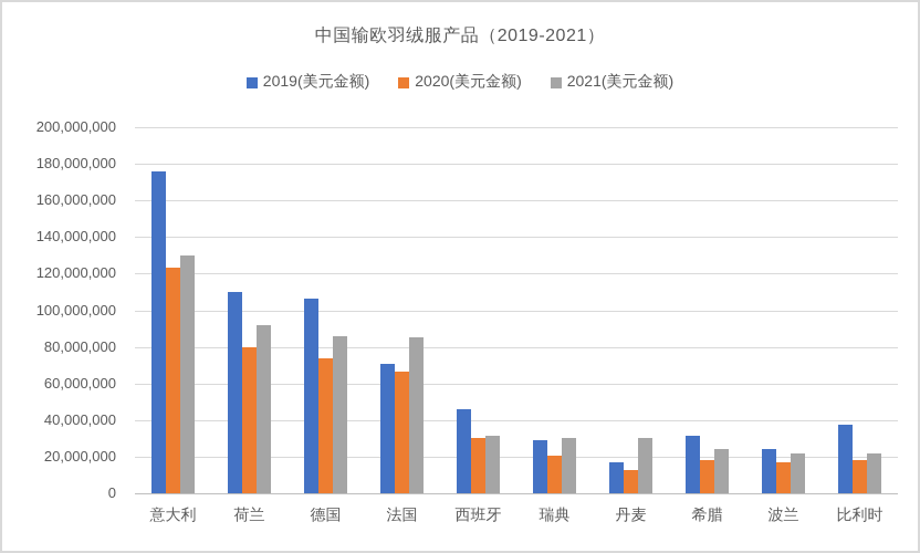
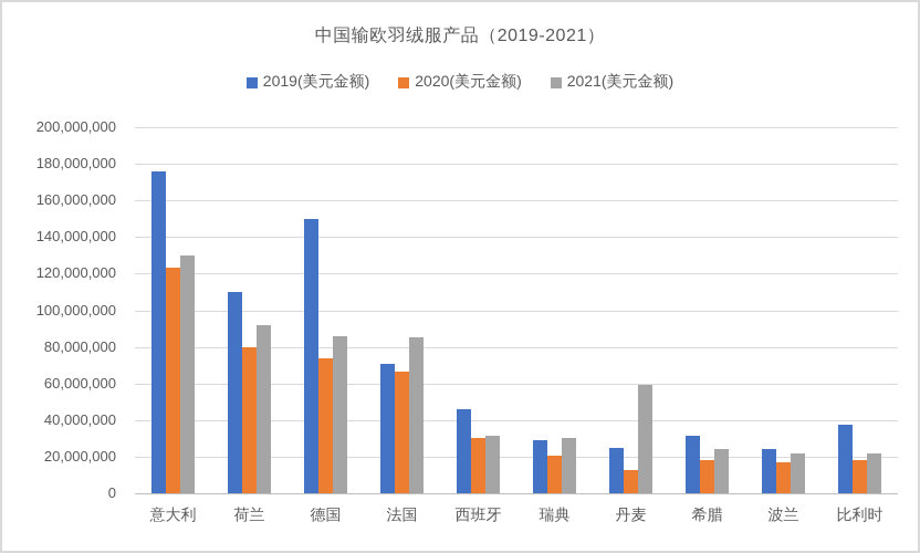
2019(美元金额)/德国: 106000000 -> 150000000
2019(美元金额)/丹麦: 17000000 -> 25000000
2021(美元金额)/丹麦: 30000000 -> 59000000
